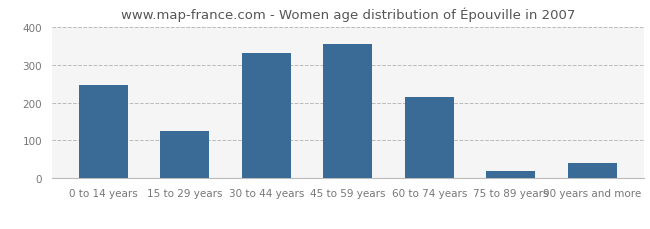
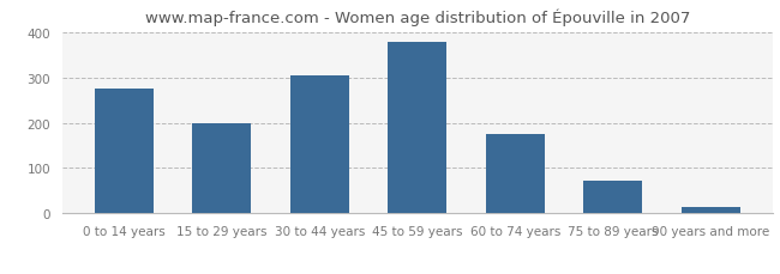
0 to 14 years: 245 -> 275
15 to 29 years: 125 -> 199
30 to 44 years: 330 -> 303
45 to 59 years: 355 -> 378
60 to 74 years: 215 -> 174
75 to 89 years: 20 -> 73
90 years and more: 40 -> 15
